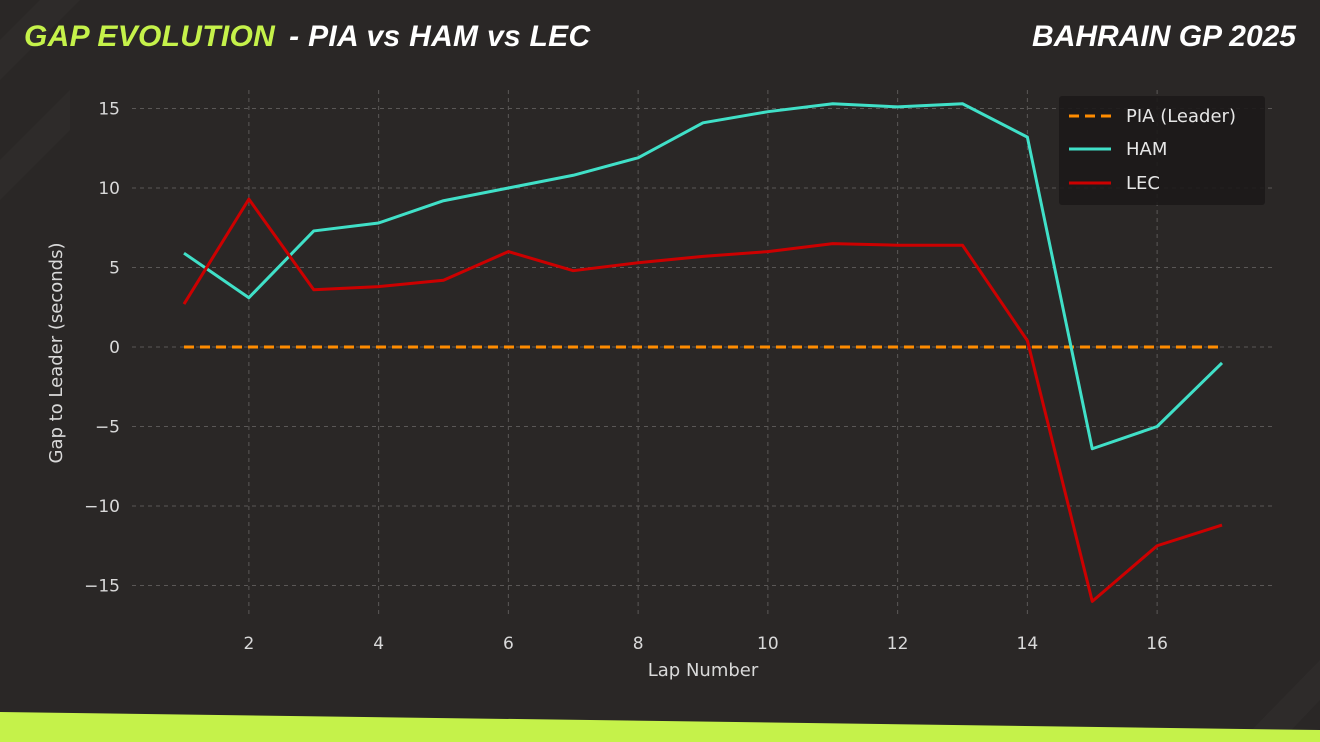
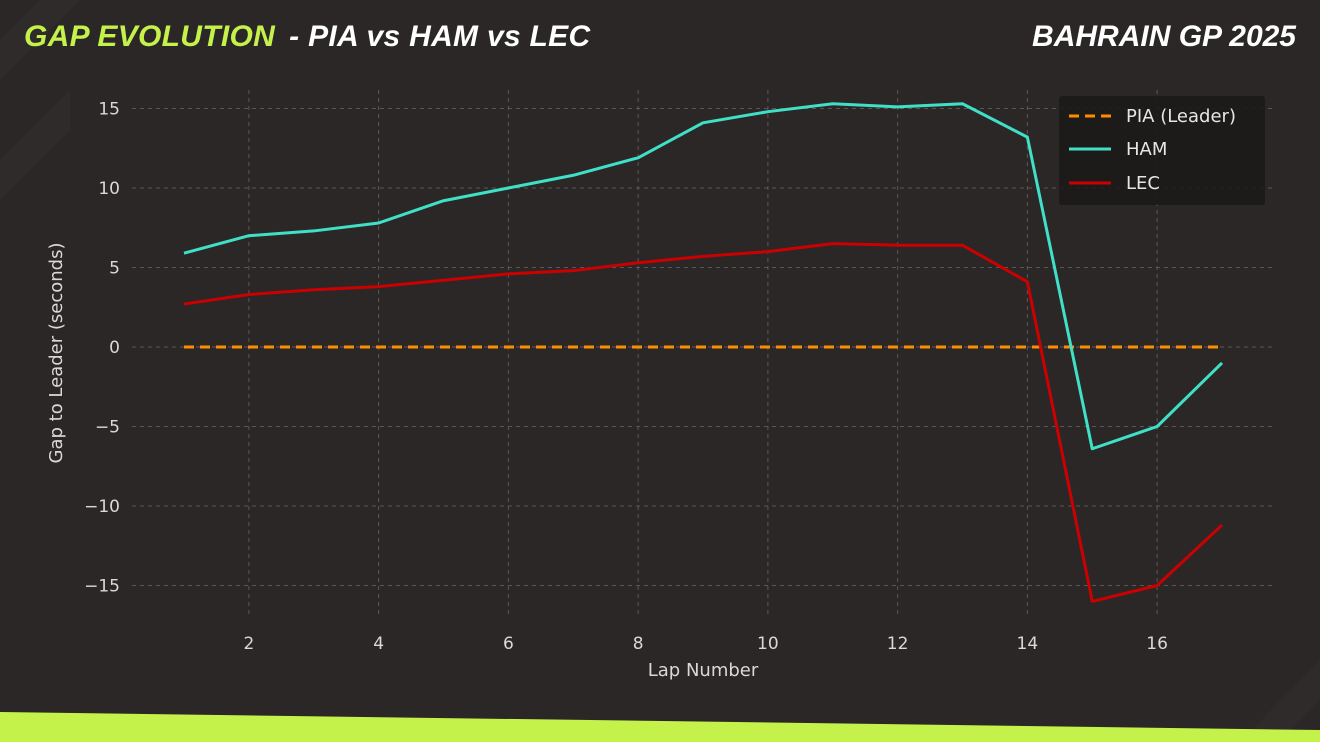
HAM/2: 3.1 -> 7.0
LEC/2: 9.3 -> 3.3
LEC/6: 6.0 -> 4.6
LEC/14: 0.4 -> 4.1
LEC/16: -12.5 -> -15.0
